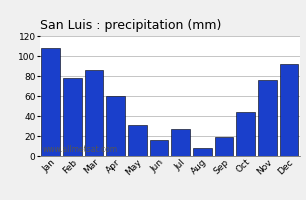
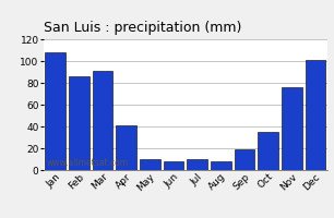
Feb: 78 -> 86
Mar: 86 -> 91
Apr: 60 -> 41
May: 31 -> 10
Jun: 16 -> 8
Jul: 27 -> 10
Oct: 44 -> 35
Dec: 92 -> 101
